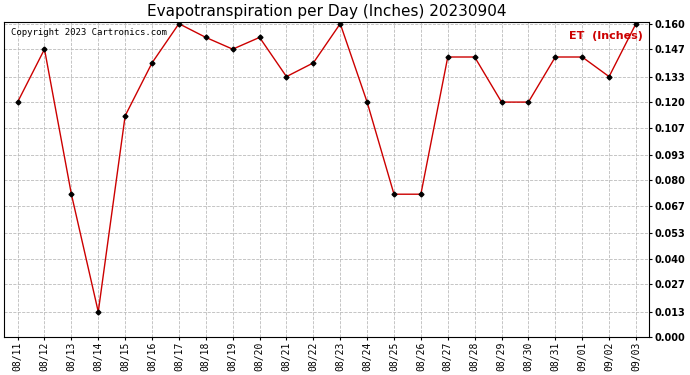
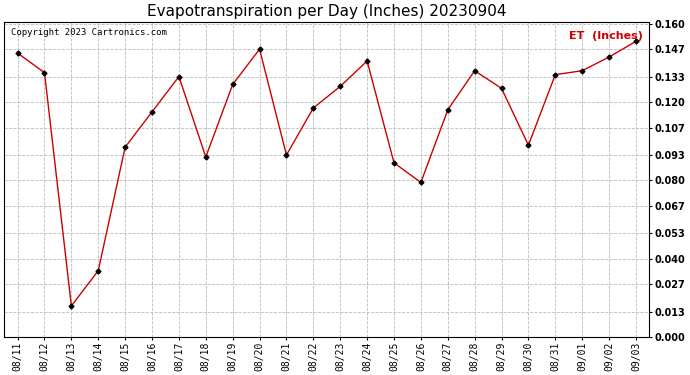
08/11: 0.120 -> 0.145
08/12: 0.147 -> 0.135
08/13: 0.073 -> 0.016
08/14: 0.013 -> 0.034
08/15: 0.113 -> 0.097
08/16: 0.140 -> 0.115
08/17: 0.160 -> 0.133
08/18: 0.153 -> 0.092
08/19: 0.147 -> 0.129
08/20: 0.153 -> 0.147
08/21: 0.133 -> 0.093
08/22: 0.140 -> 0.117
08/23: 0.160 -> 0.128
08/24: 0.120 -> 0.141
08/25: 0.073 -> 0.089
08/26: 0.073 -> 0.079
08/27: 0.143 -> 0.116
08/28: 0.143 -> 0.136
08/29: 0.120 -> 0.127
08/30: 0.120 -> 0.098
08/31: 0.143 -> 0.134
09/01: 0.143 -> 0.136
09/02: 0.133 -> 0.143
09/03: 0.160 -> 0.151
